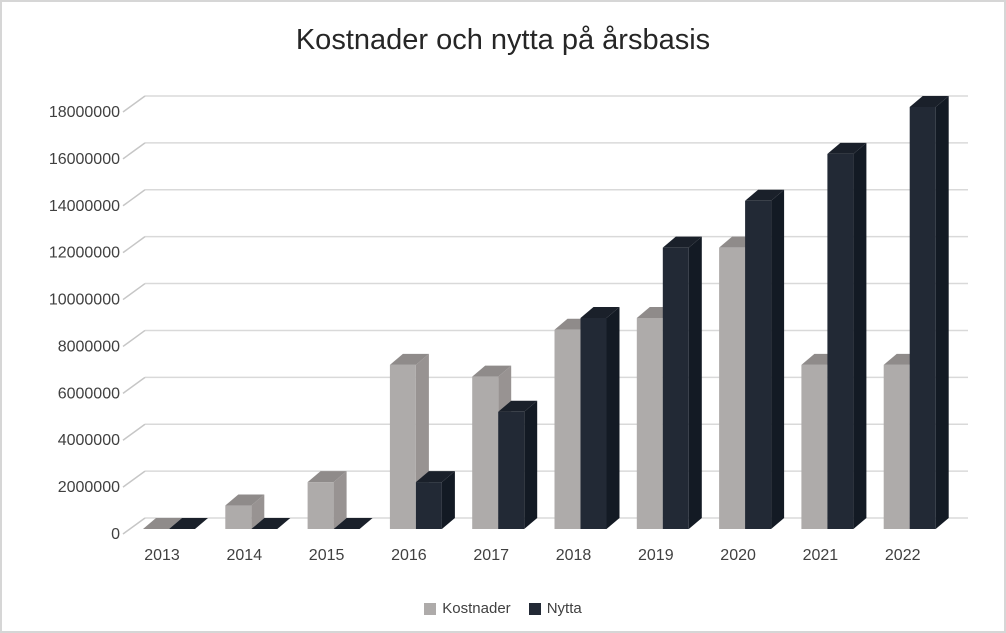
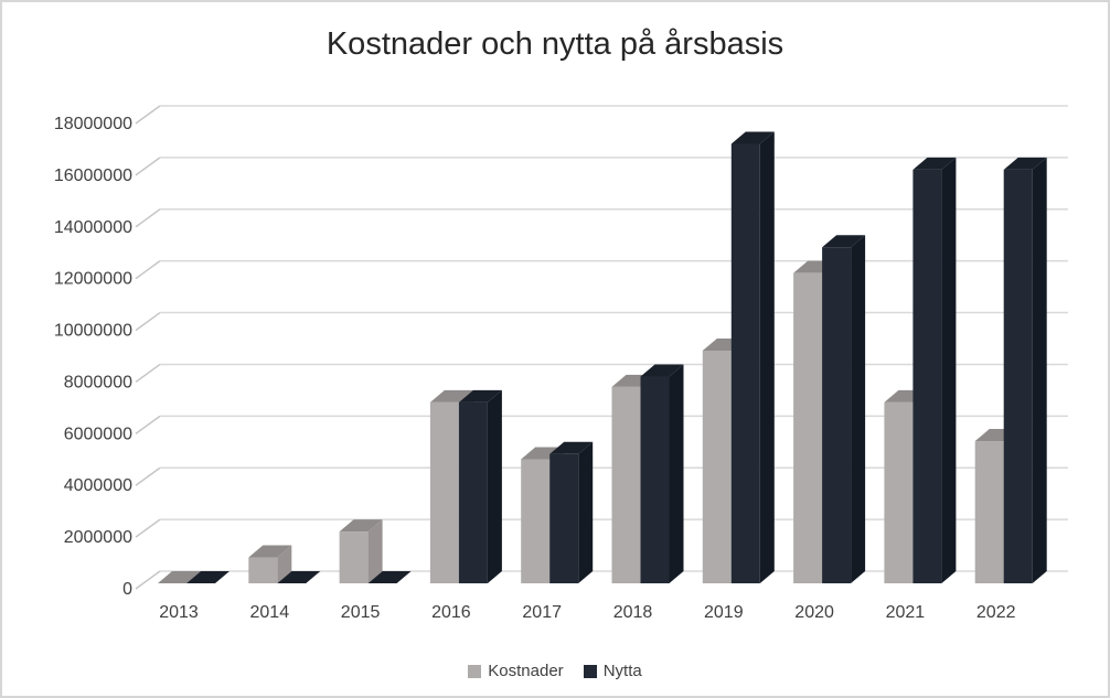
Nytta/2016: 2000000 -> 7000000
Kostnader/2017: 6500000 -> 4800000
Kostnader/2018: 8500000 -> 7600000
Nytta/2018: 9000000 -> 8000000
Nytta/2019: 12000000 -> 17000000
Nytta/2020: 14000000 -> 13000000
Kostnader/2022: 7000000 -> 5500000
Nytta/2022: 18000000 -> 16000000
